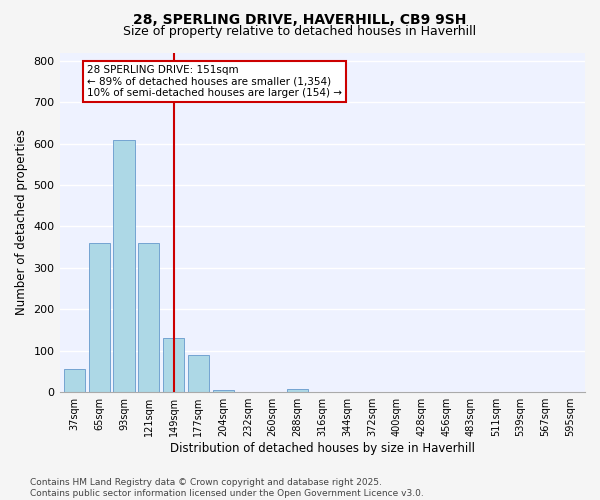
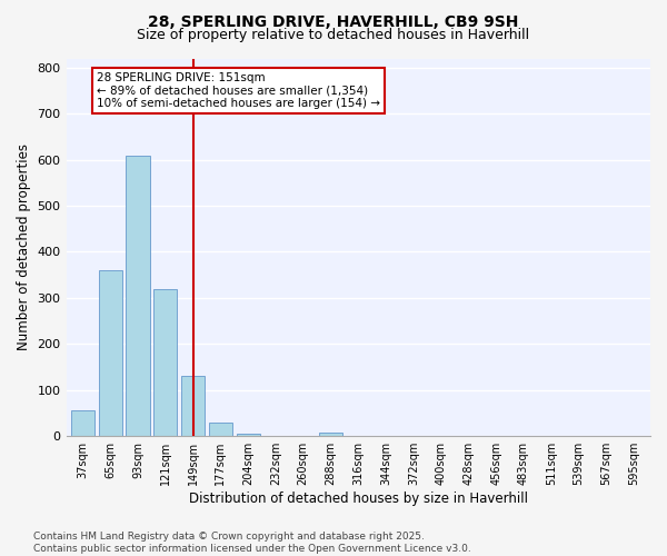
121sqm: 360 -> 320
177sqm: 90 -> 30
